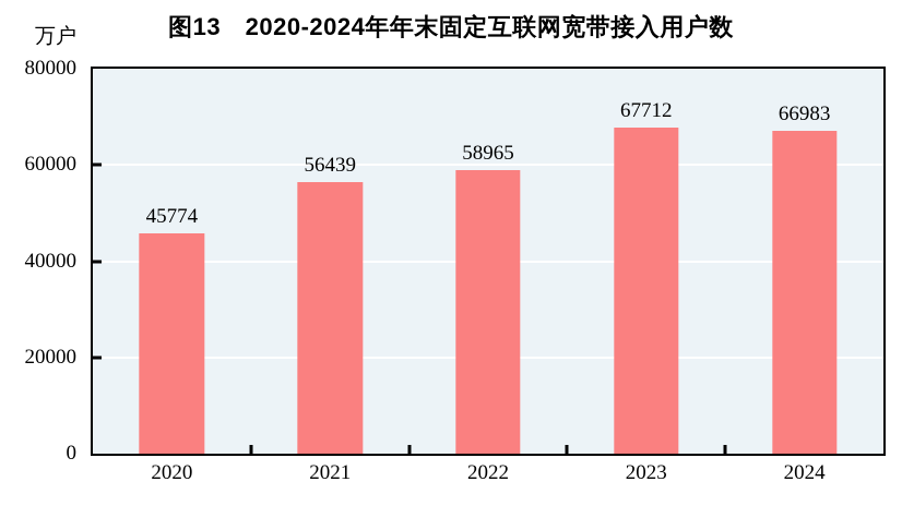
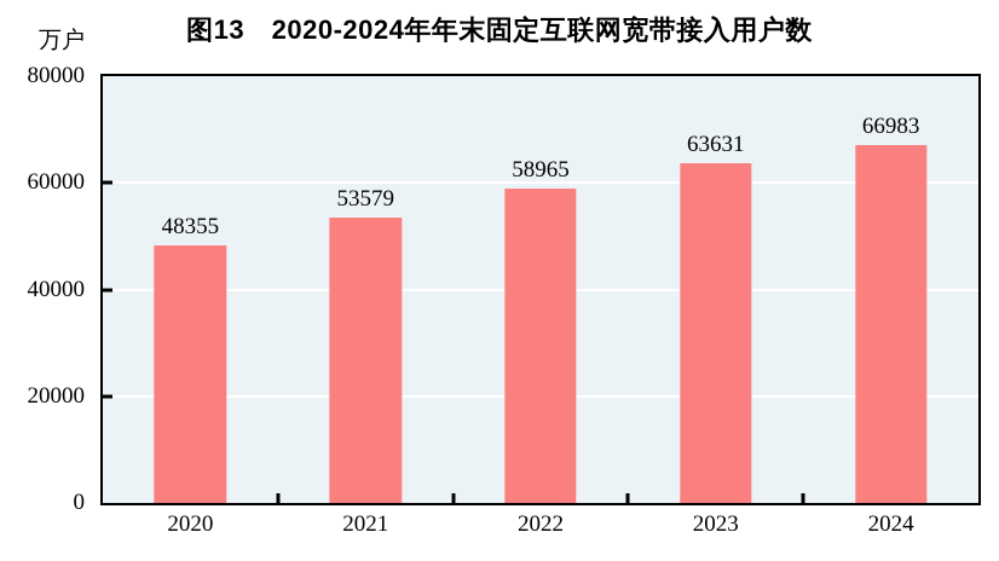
2020: 45774 -> 48355
2021: 56439 -> 53579
2023: 67712 -> 63631
